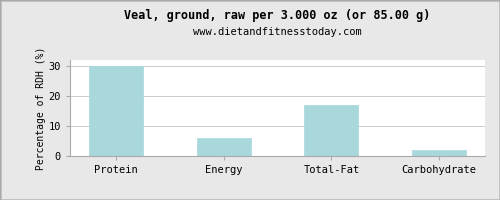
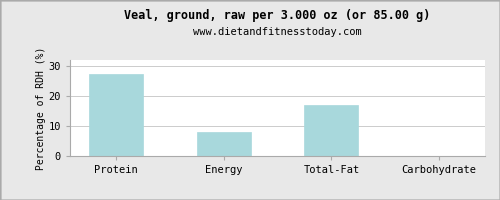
Protein: 30.0 -> 27.5
Energy: 6.0 -> 8.0
Carbohydrate: 2.0 -> 0.1
